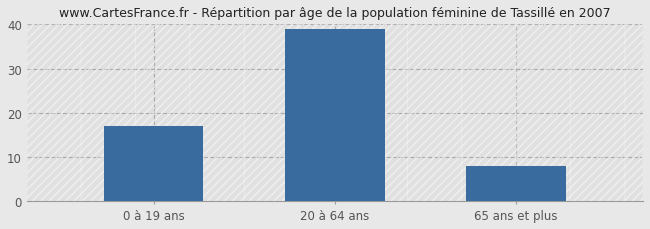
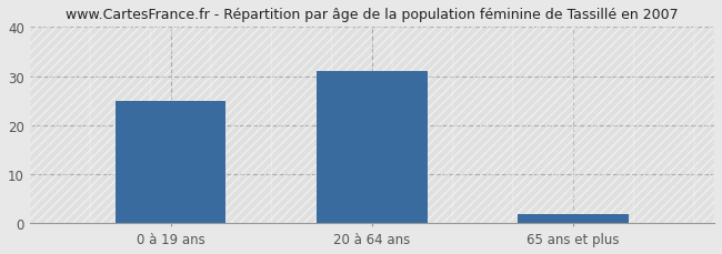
0 à 19 ans: 17 -> 25
20 à 64 ans: 39 -> 31
65 ans et plus: 8 -> 2
